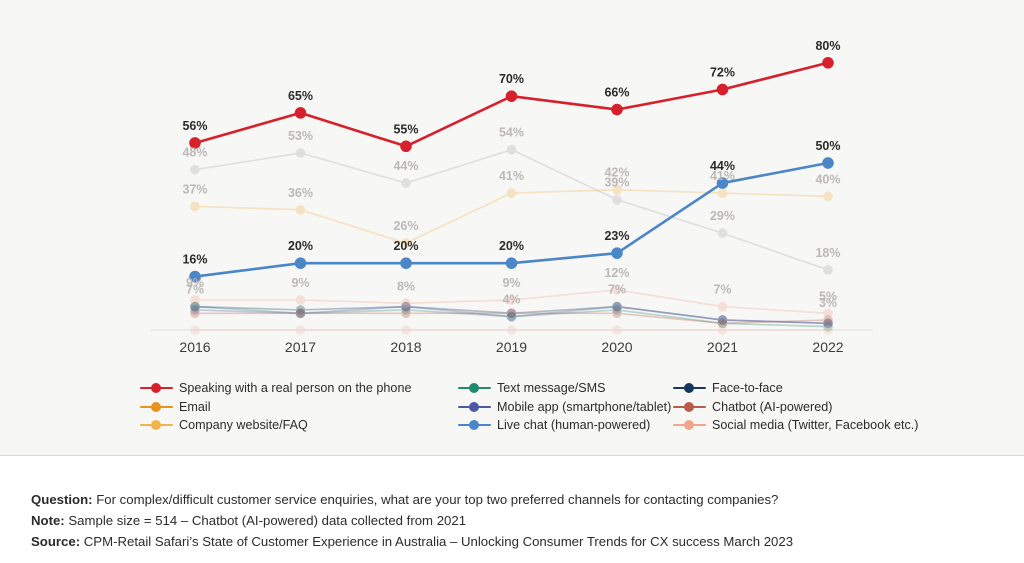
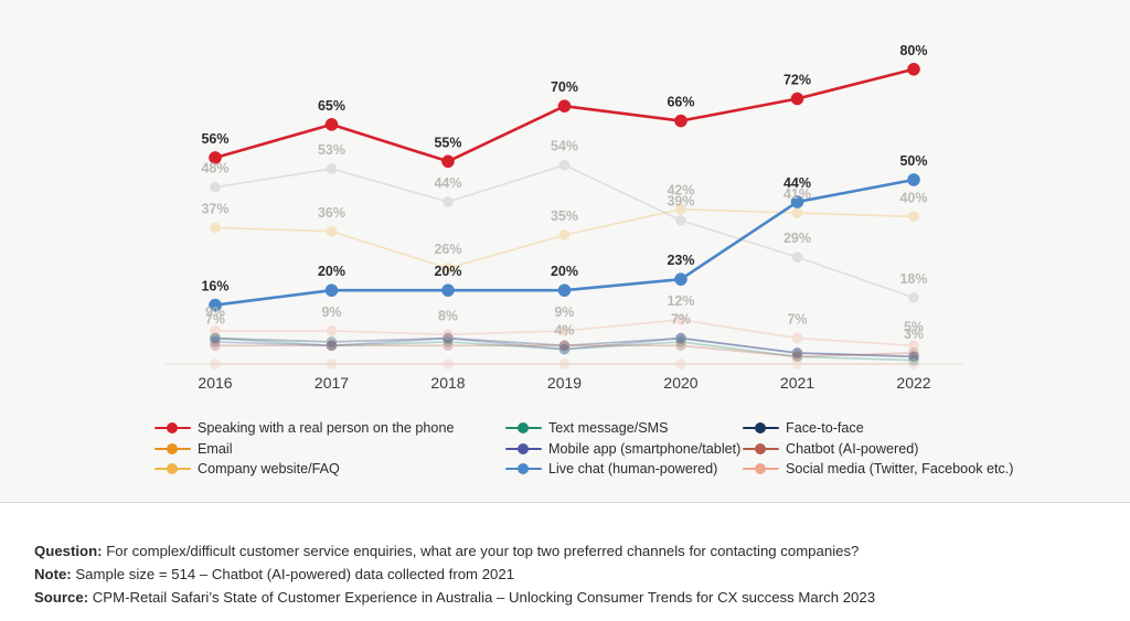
Company website/FAQ/2019: 41% -> 35%
